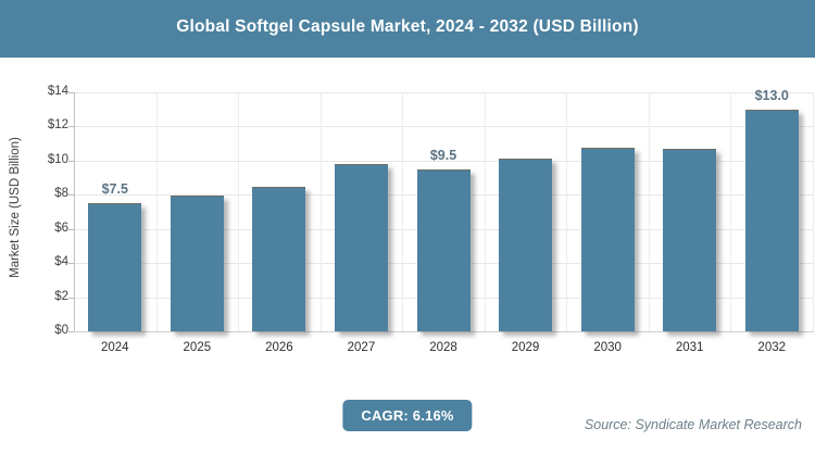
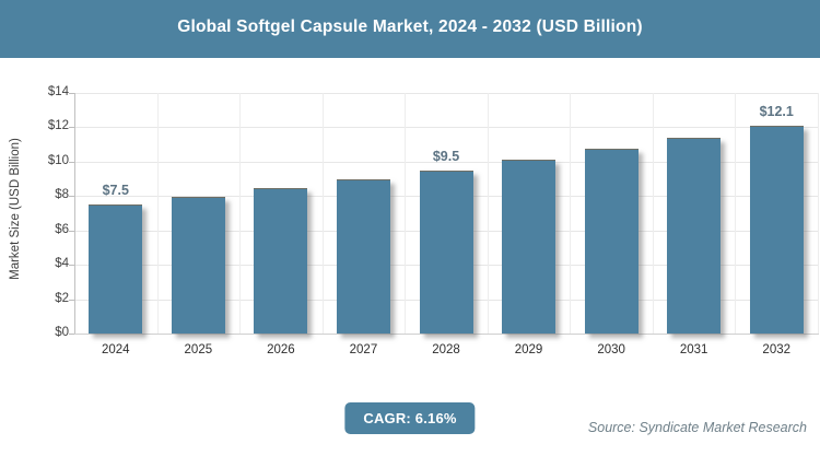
2027: $9.8 -> $9.0
2031: $10.7 -> $11.4
2032: $13.0 -> $12.1
